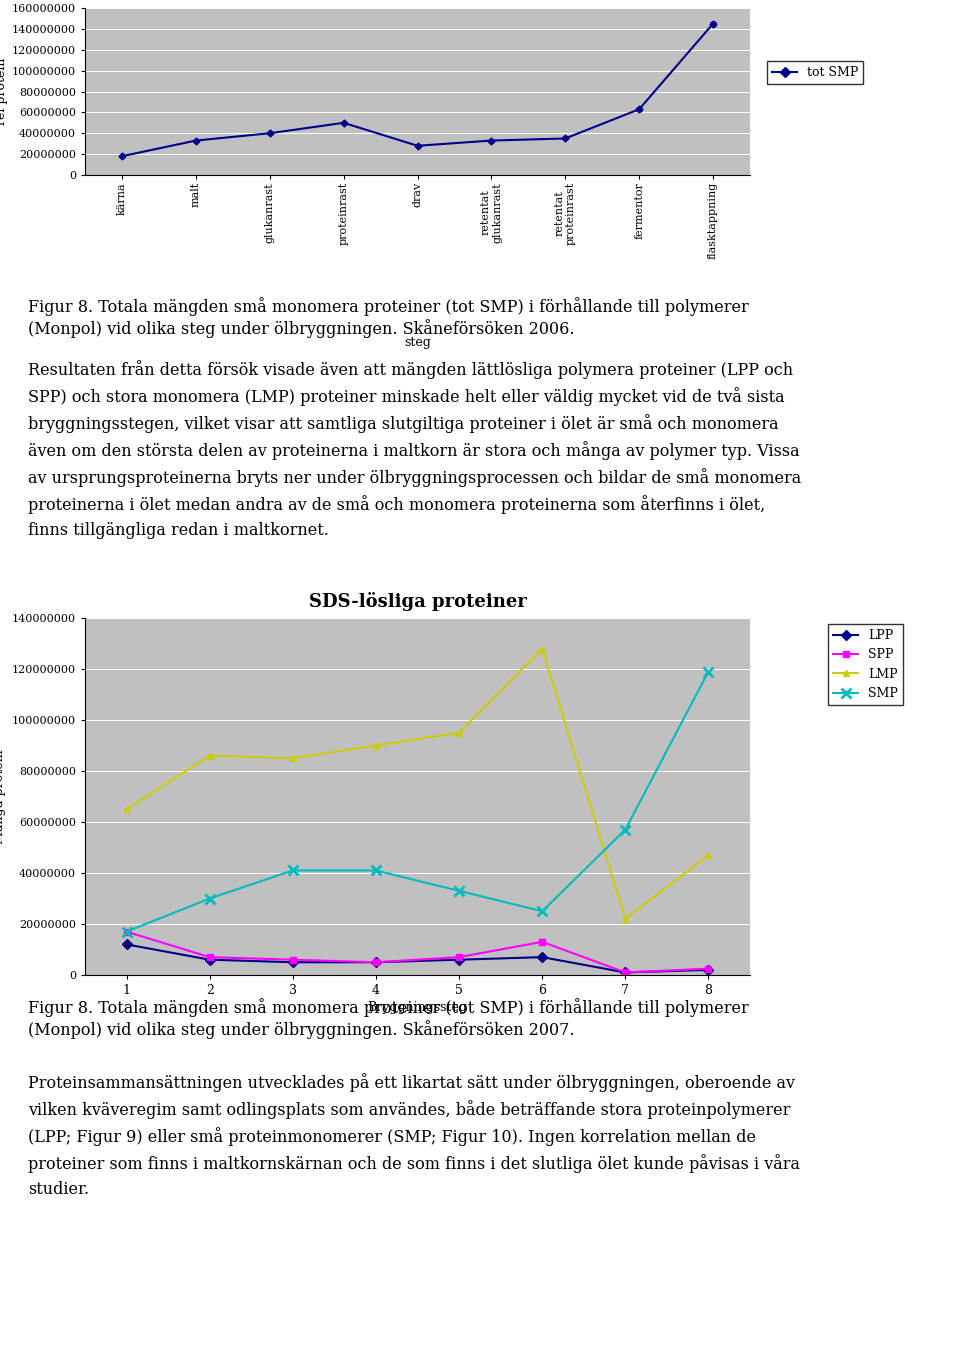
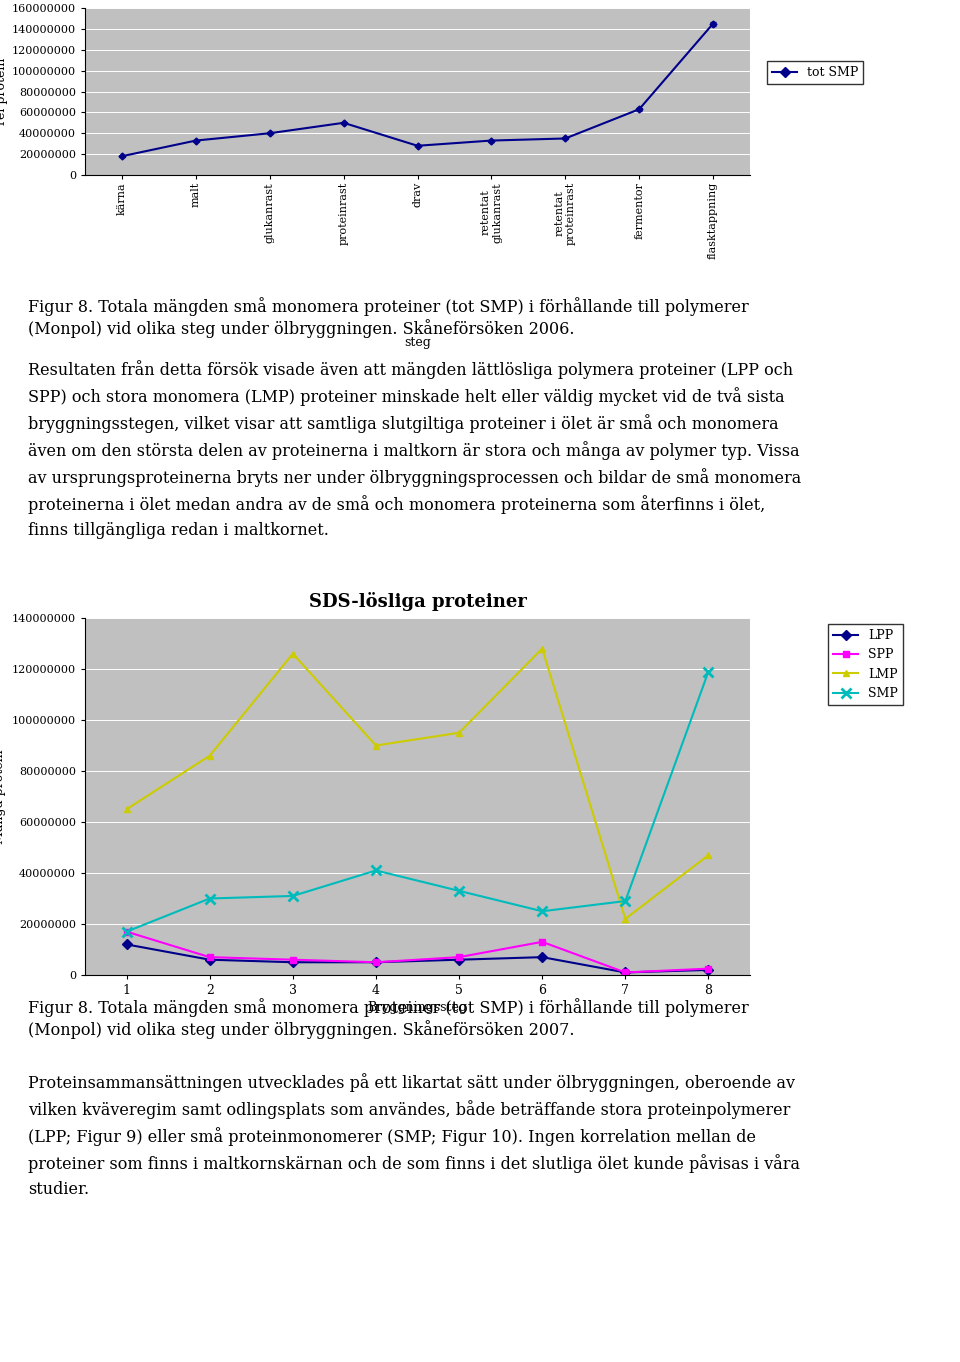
SDS-lösliga proteiner/LMP/3: 85000000 -> 126000000
SDS-lösliga proteiner/SMP/3: 41000000 -> 31000000
SDS-lösliga proteiner/SMP/7: 57000000 -> 29000000
